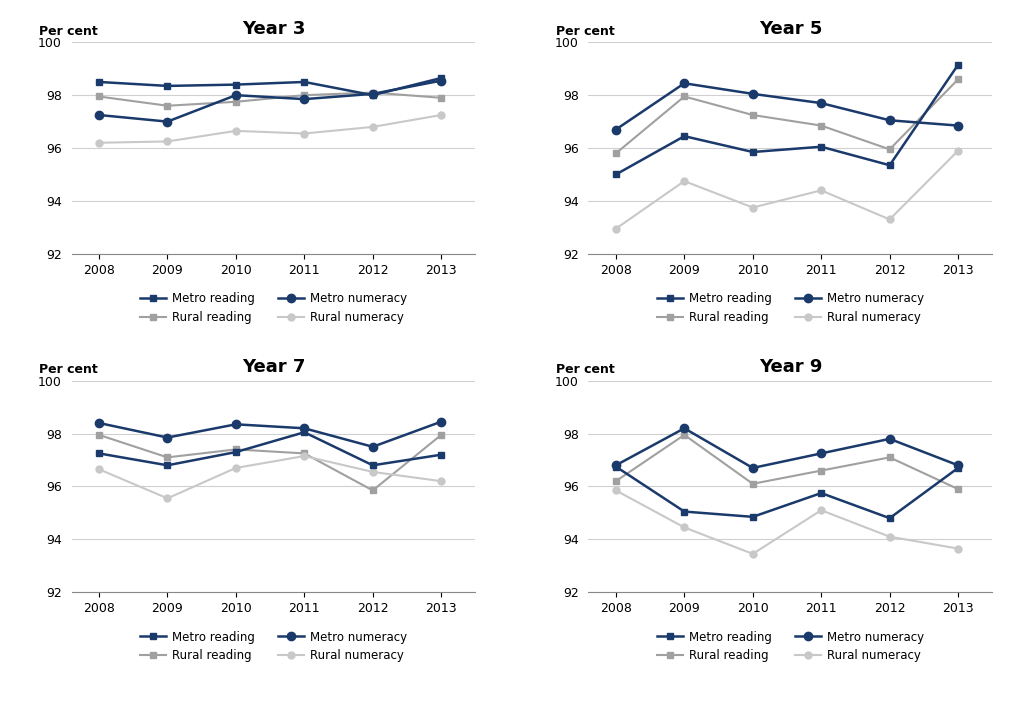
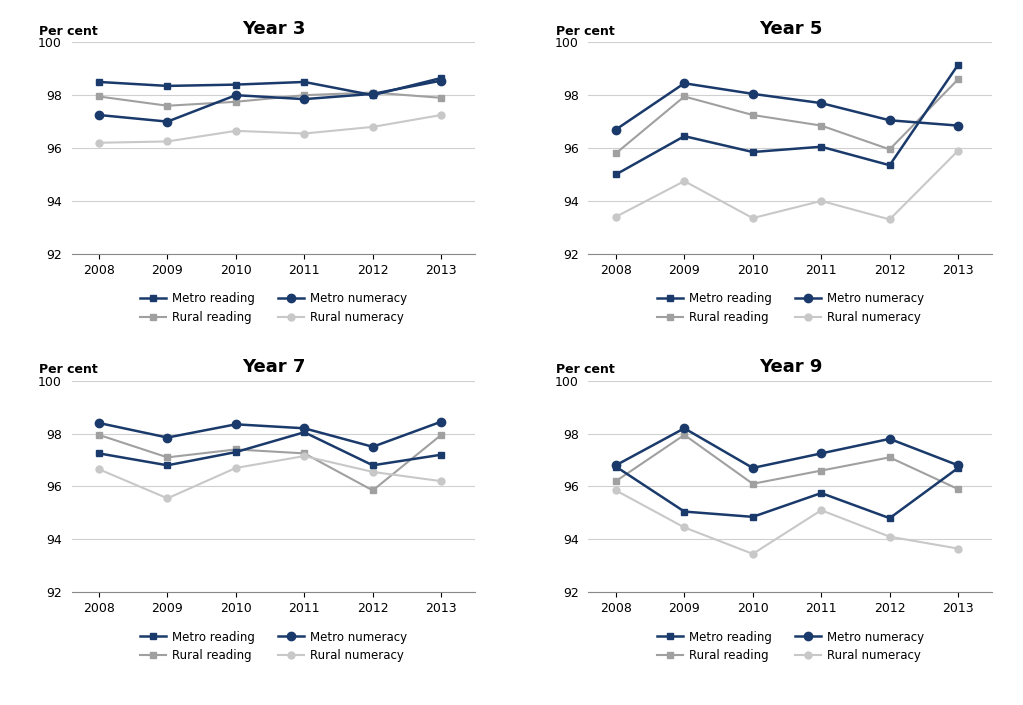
Year 5/Rural numeracy/2008: 92.95 -> 93.40
Year 5/Rural numeracy/2010: 93.75 -> 93.35
Year 5/Rural numeracy/2011: 94.40 -> 94.00
